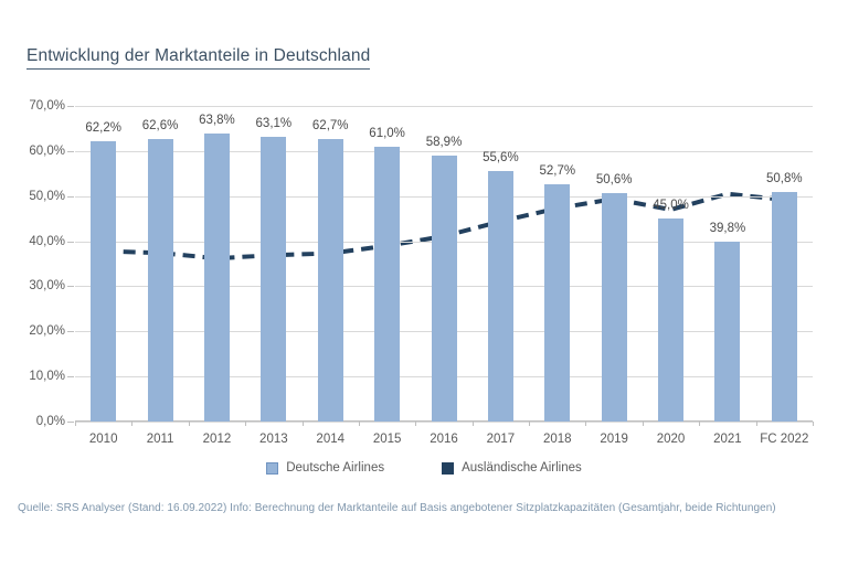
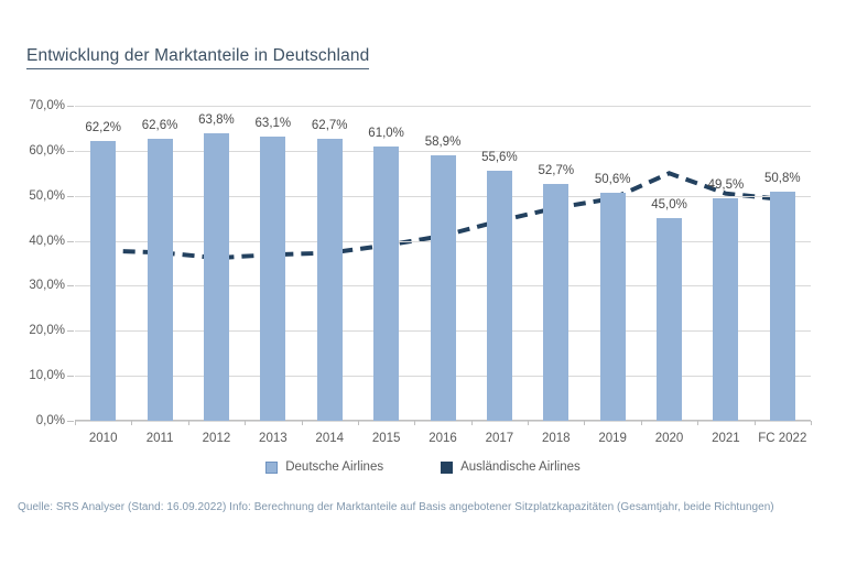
Ausländische Airlines/2020: 47% -> 55%
Deutsche Airlines/2021: 39,8% -> 49,5%
